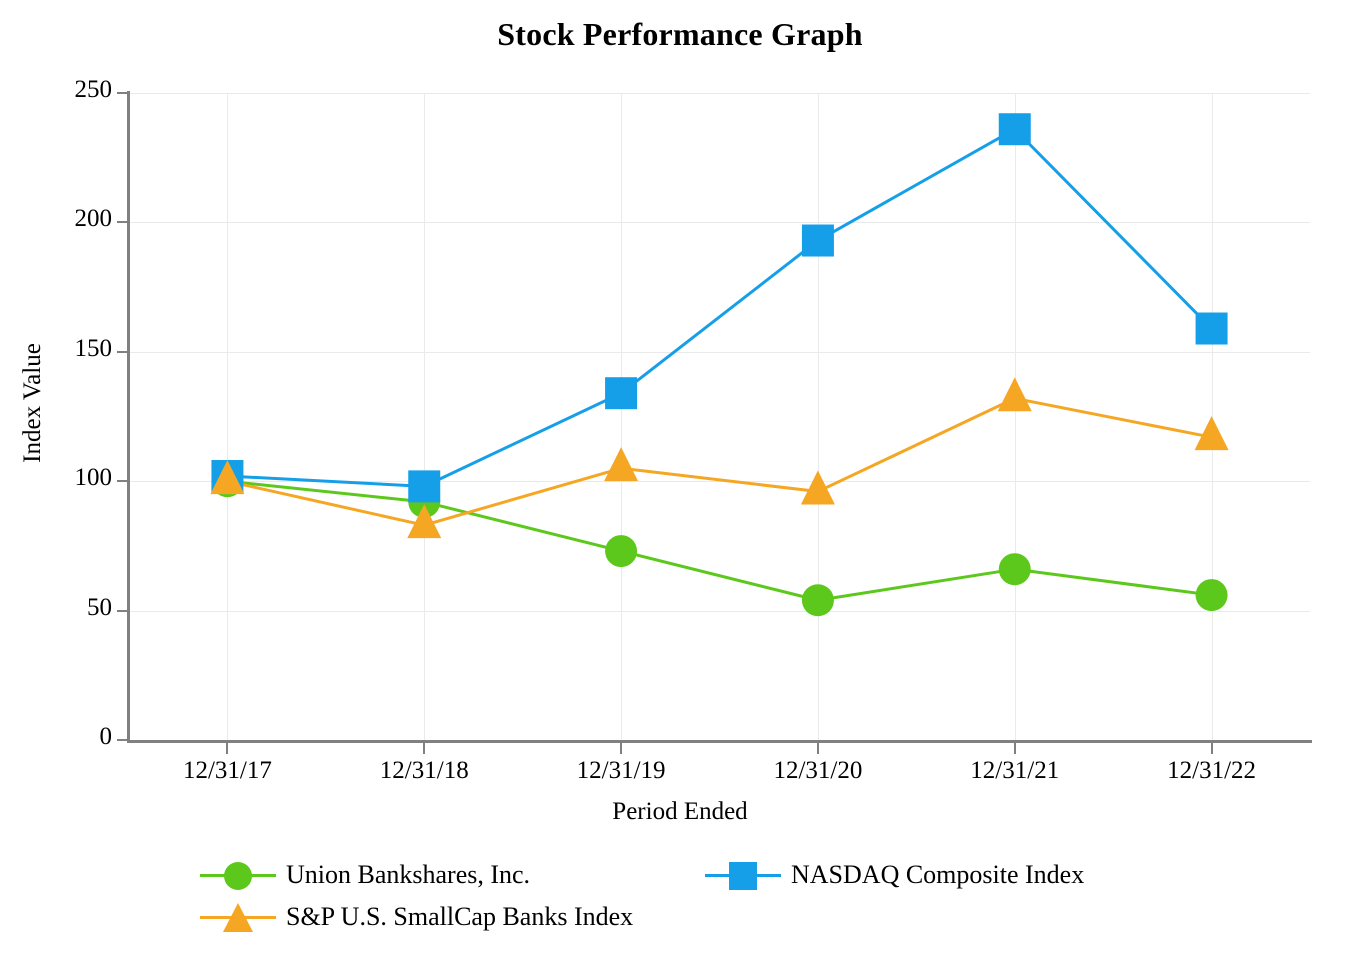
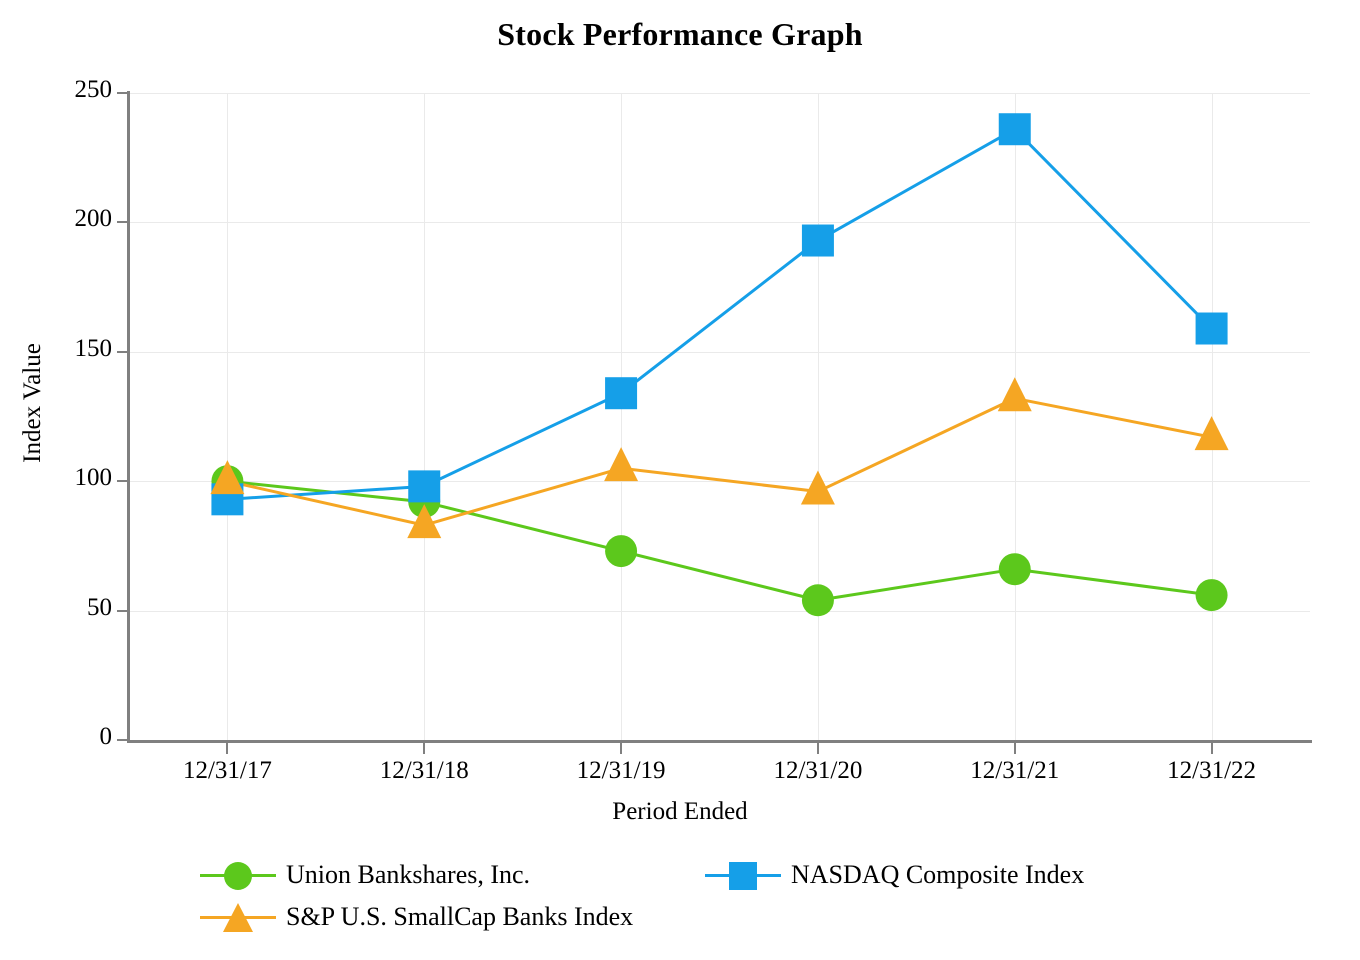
NASDAQ Composite Index/12/31/17: 102 -> 93
